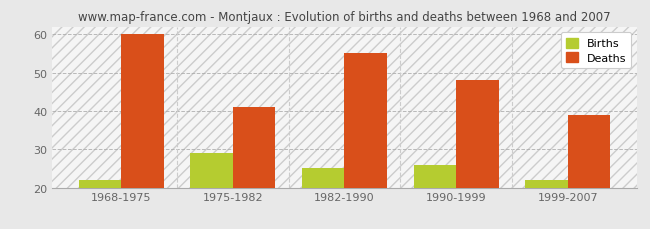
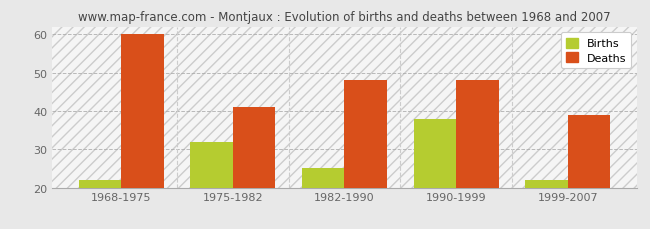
Births/1975-1982: 29 -> 32
Deaths/1982-1990: 55 -> 48
Births/1990-1999: 26 -> 38
